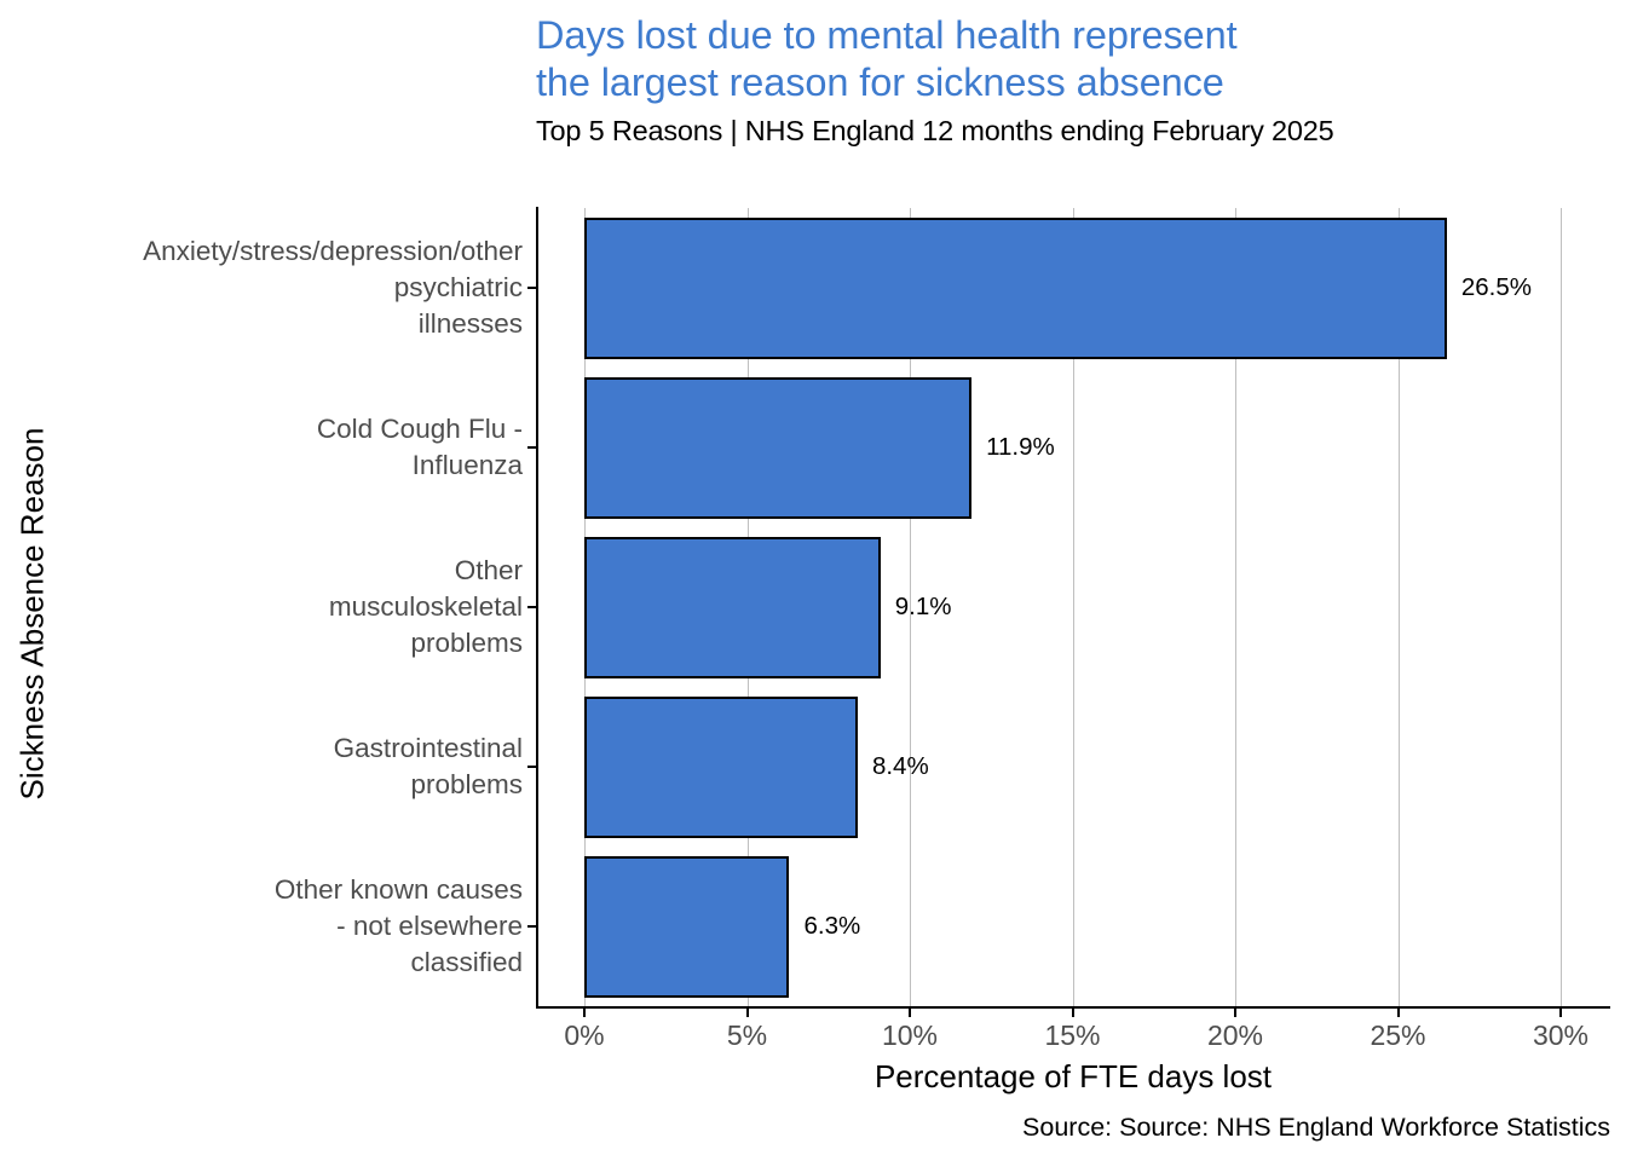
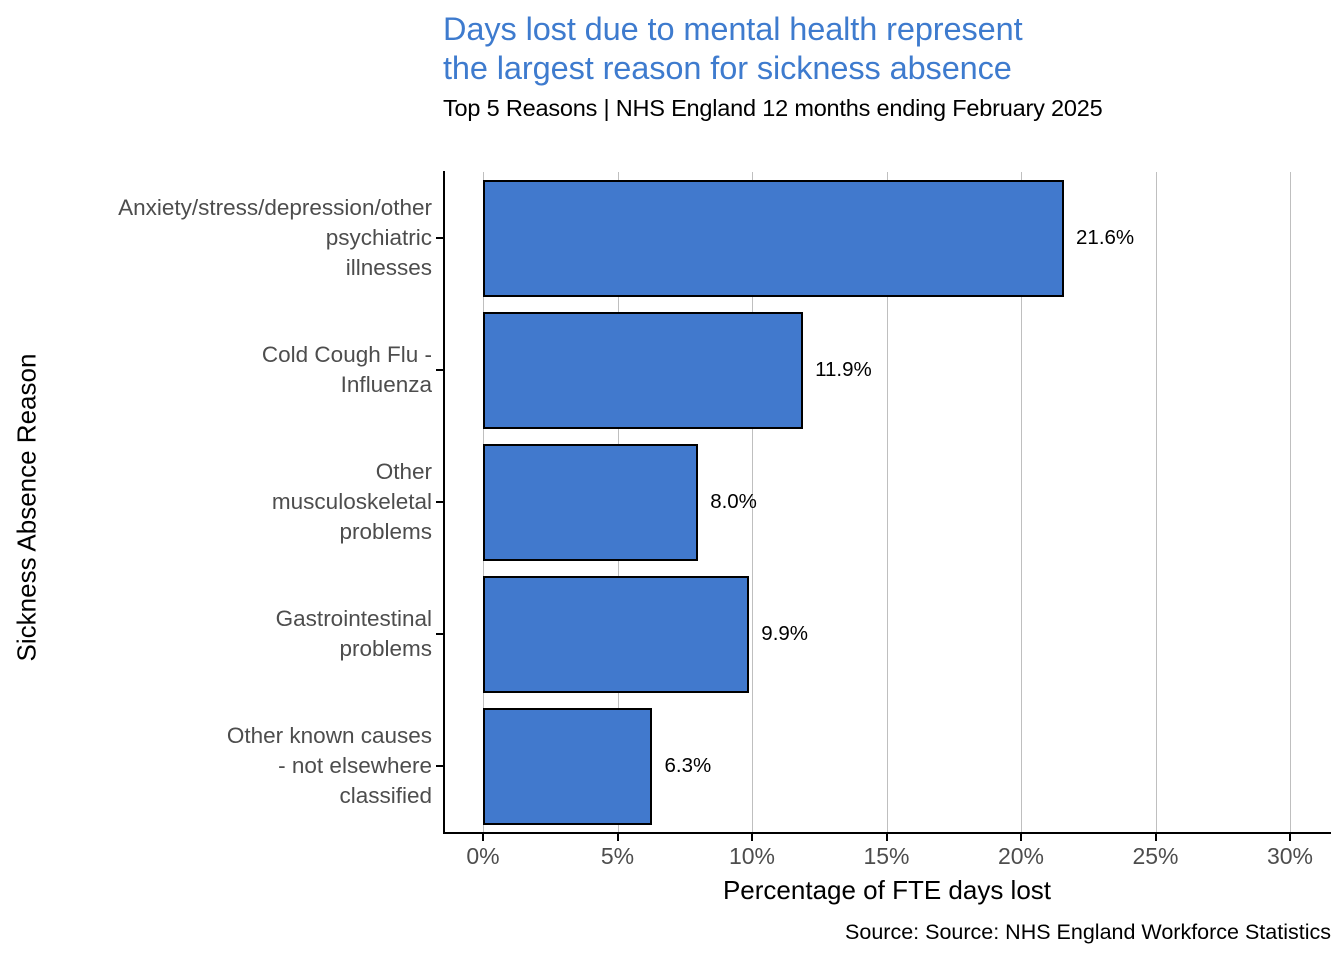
Anxiety/stress/depression/other psychiatric illnesses: 26.5% -> 21.6%
Other musculoskeletal problems: 9.1% -> 8.0%
Gastrointestinal problems: 8.4% -> 9.9%
